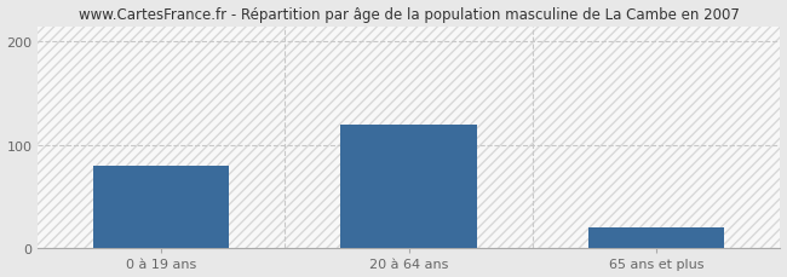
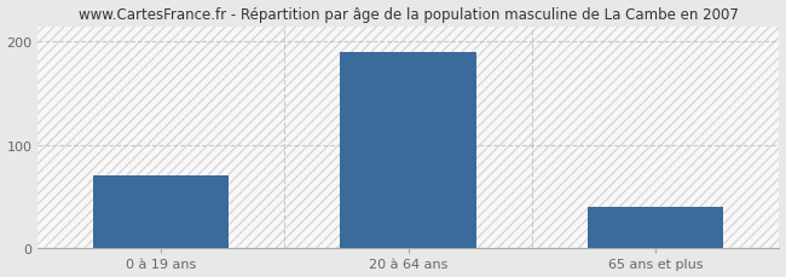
0 à 19 ans: 80 -> 70
20 à 64 ans: 120 -> 190
65 ans et plus: 20 -> 40
